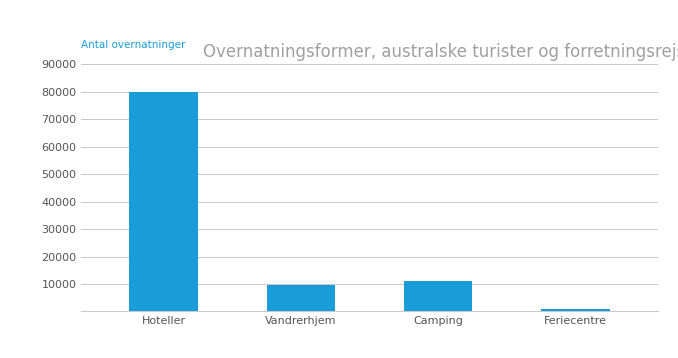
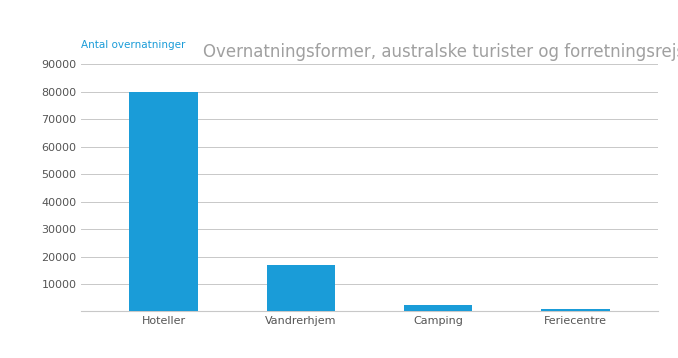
Vandrerhjem: 9500 -> 17000
Camping: 11000 -> 2500
